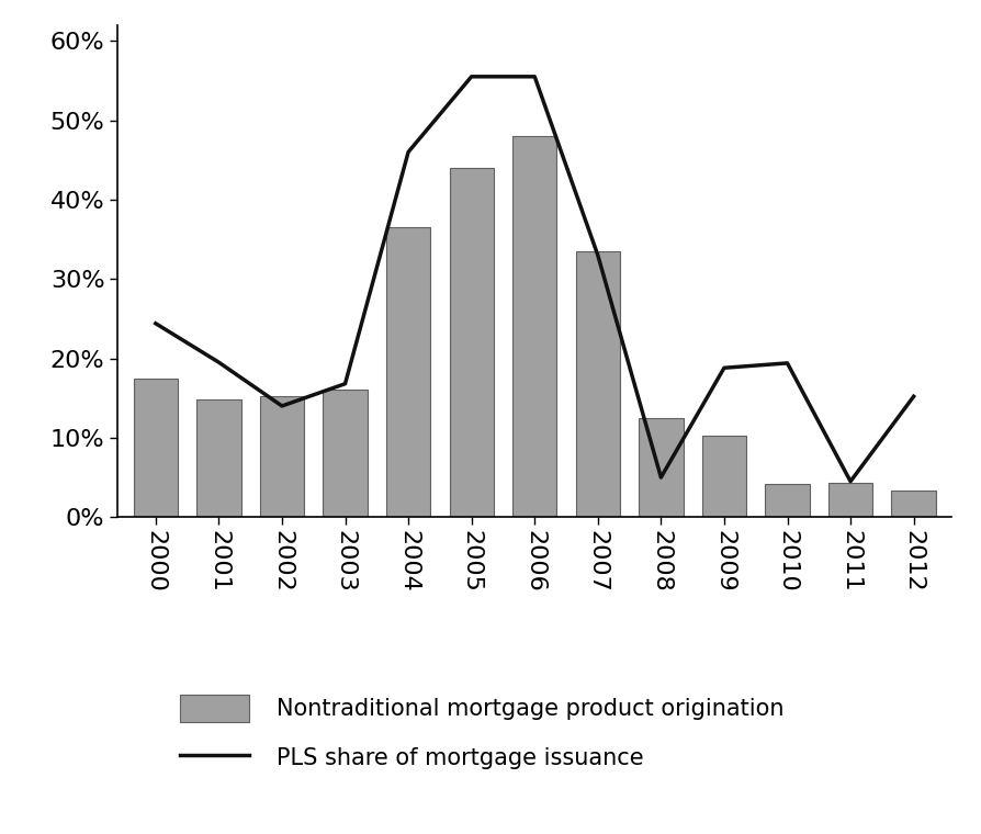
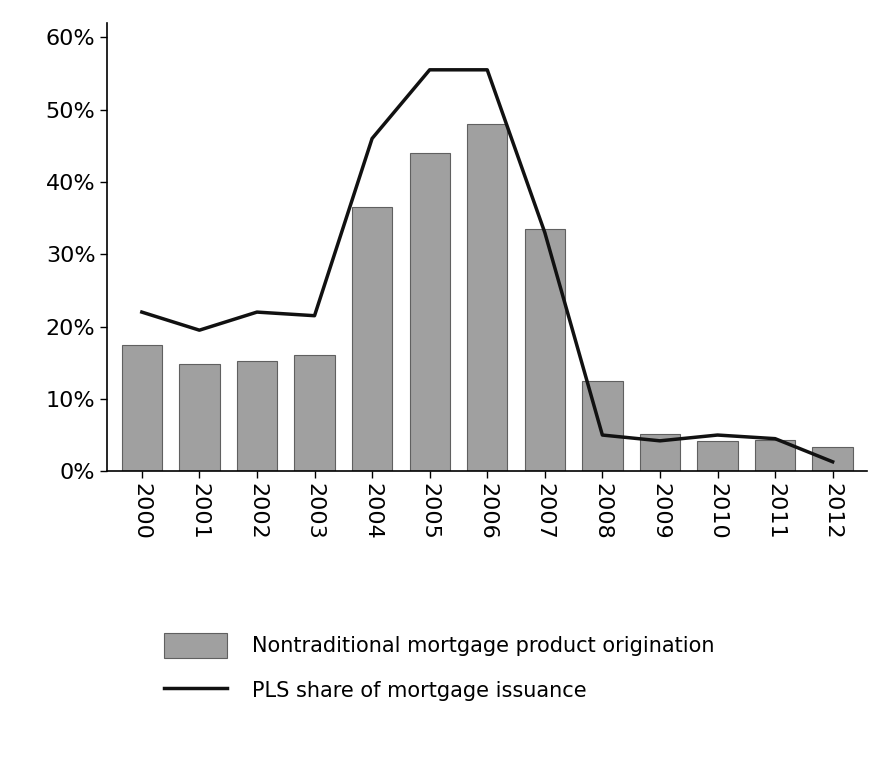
PLS share of mortgage issuance/2000: 24.4% -> 22.0%
PLS share of mortgage issuance/2002: 14.0% -> 22.0%
PLS share of mortgage issuance/2003: 16.8% -> 21.5%
Nontraditional mortgage product origination/2009: 10.2% -> 5.1%
PLS share of mortgage issuance/2009: 18.8% -> 4.2%
PLS share of mortgage issuance/2010: 19.4% -> 5.0%
PLS share of mortgage issuance/2012: 15.2% -> 1.3%
